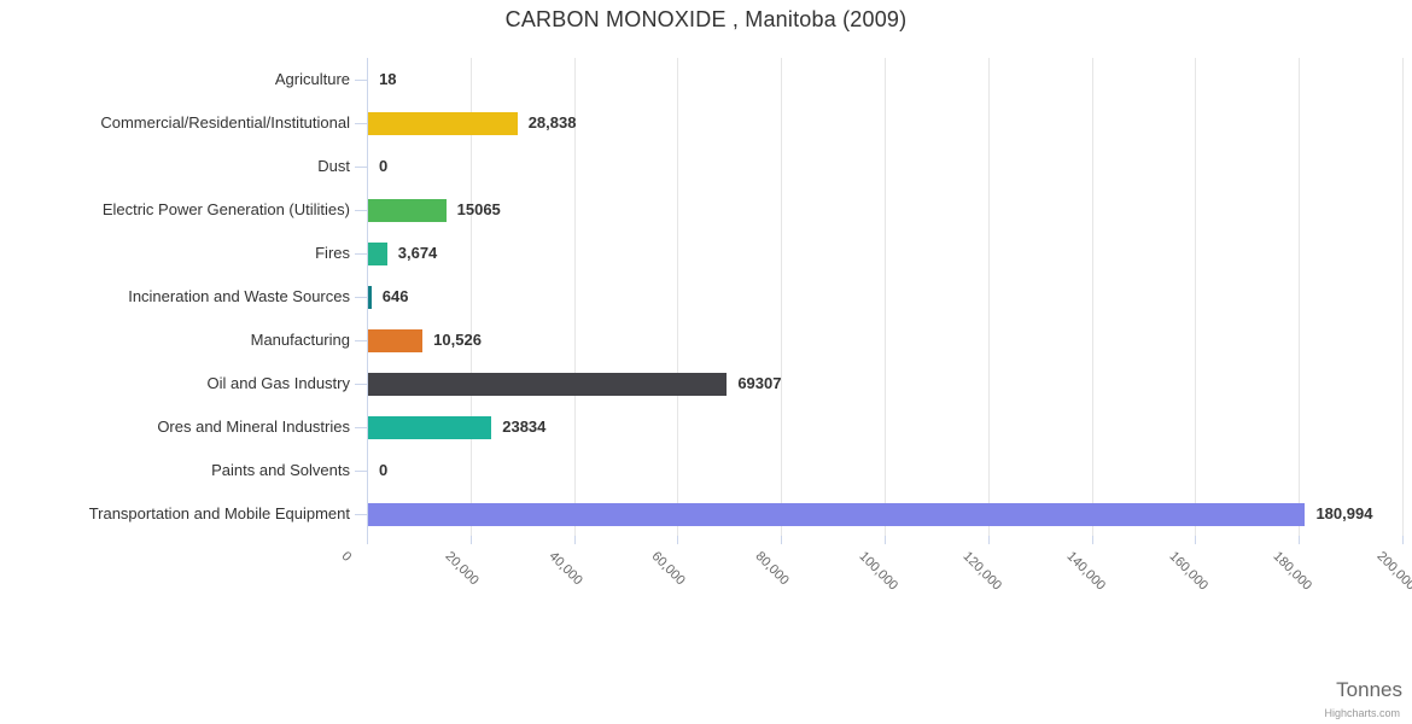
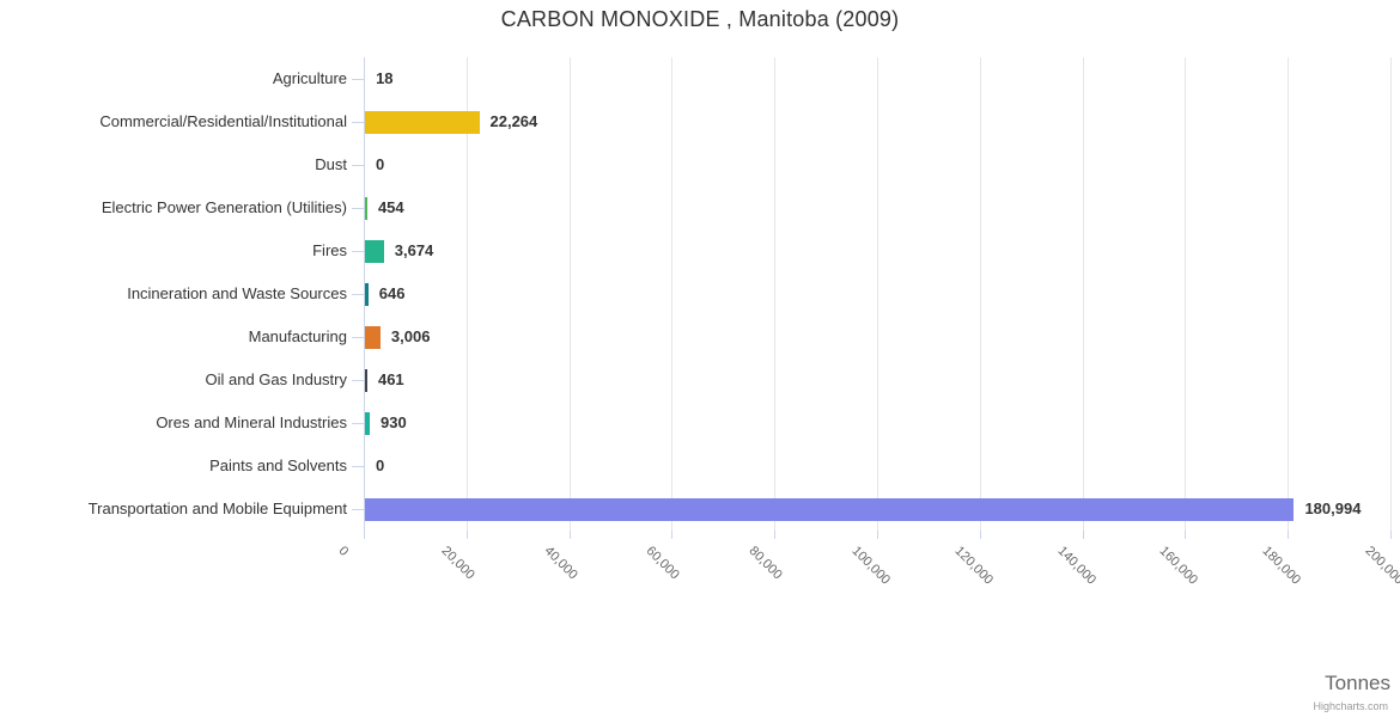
Commercial/Residential/Institutional: 28,838 -> 22,264
Electric Power Generation (Utilities): 15065 -> 454
Manufacturing: 10,526 -> 3,006
Oil and Gas Industry: 69307 -> 461
Ores and Mineral Industries: 23834 -> 930
